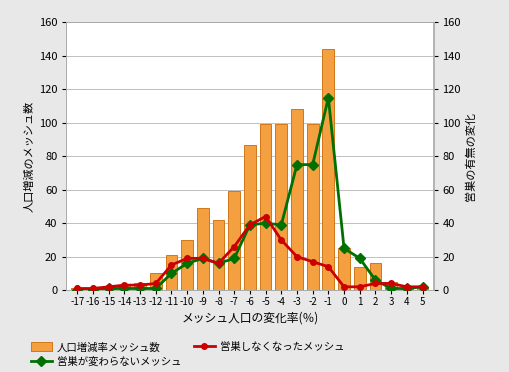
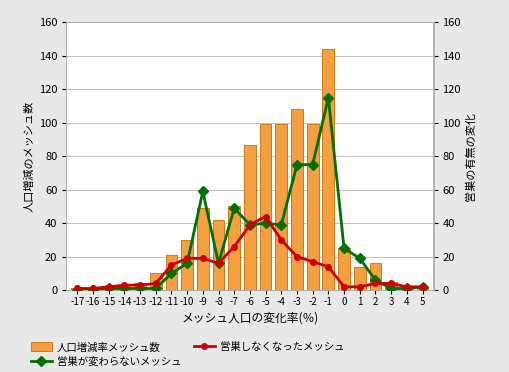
営巣が変わらないメッシュ/-9: 19 -> 59
人口増減率メッシュ数/-7: 59 -> 50
営巣が変わらないメッシュ/-7: 19 -> 49
